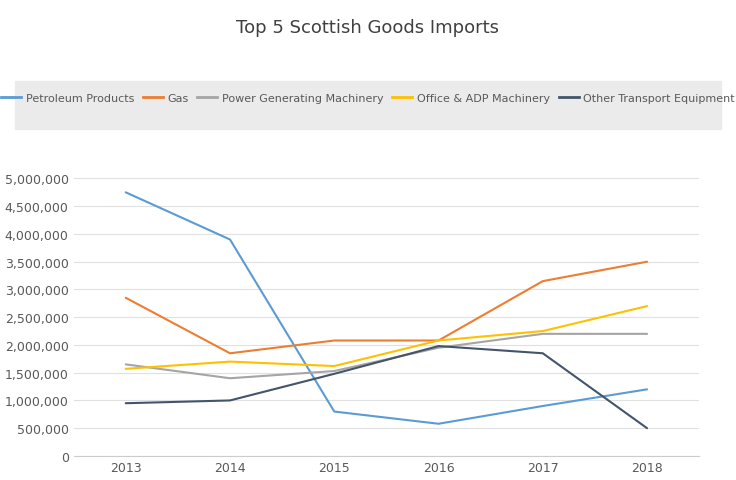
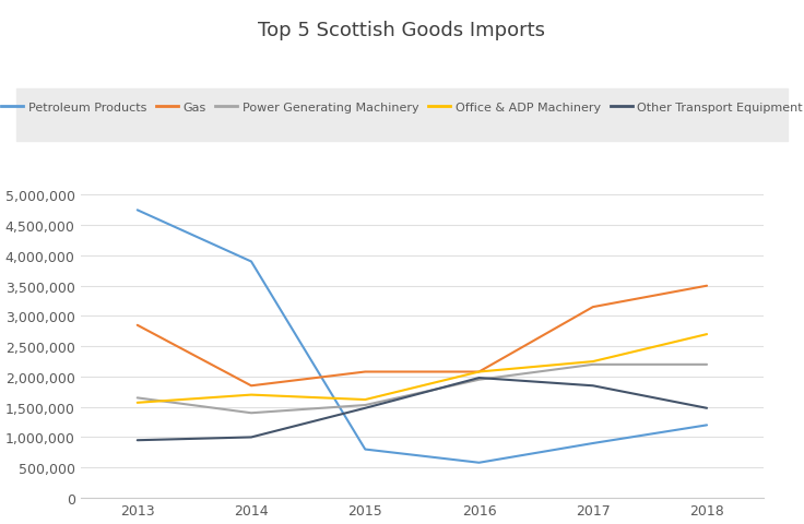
Other Transport Equipment/2018: 500,000 -> 1,480,000
